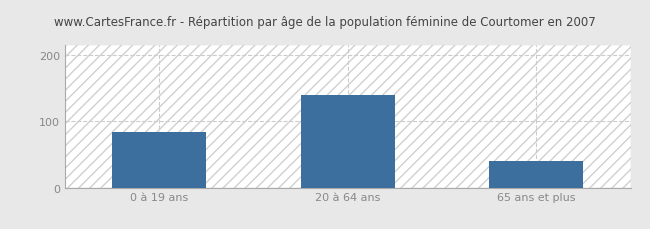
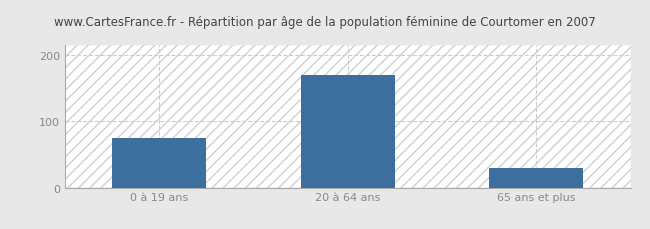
0 à 19 ans: 84 -> 75
20 à 64 ans: 140 -> 170
65 ans et plus: 40 -> 30
